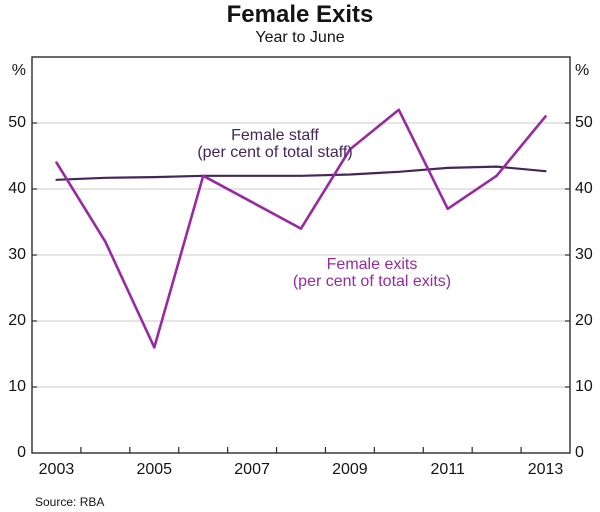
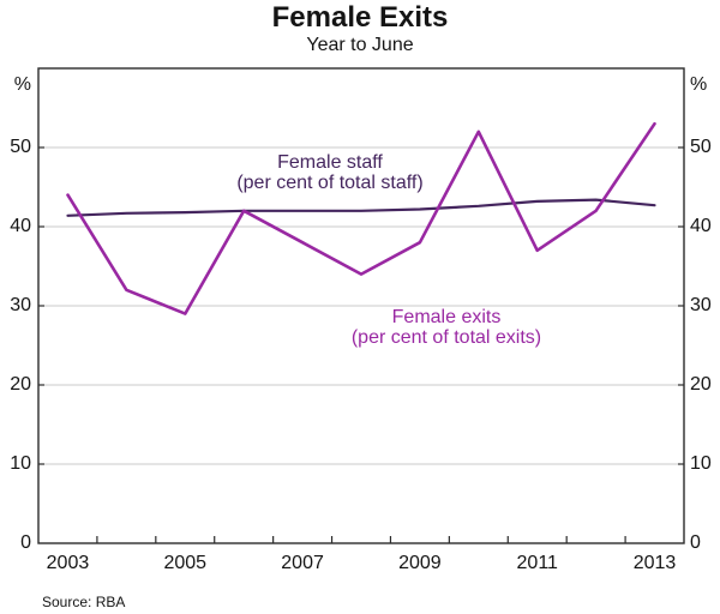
Female exits/2005: 16 -> 29
Female exits/2009: 46 -> 38
Female exits/2013: 51 -> 53
